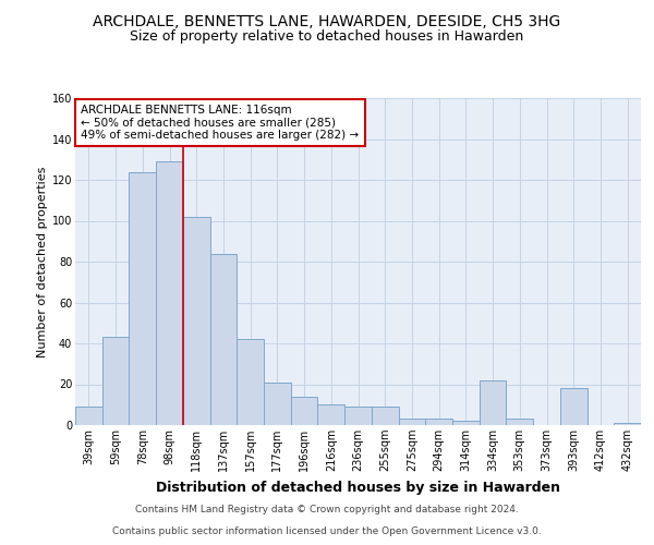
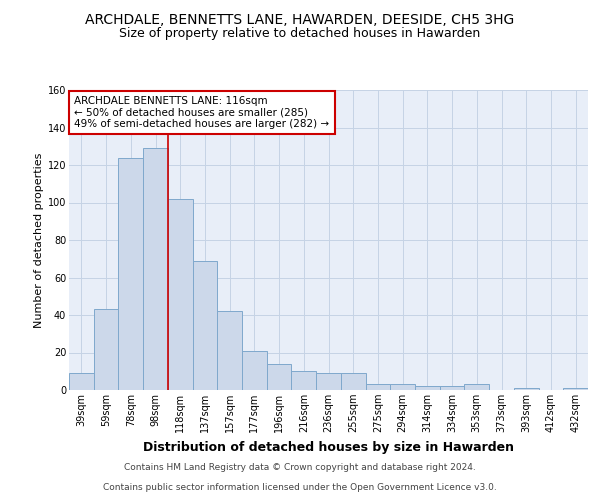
137sqm: 84 -> 69
334sqm: 22 -> 2
393sqm: 18 -> 1
